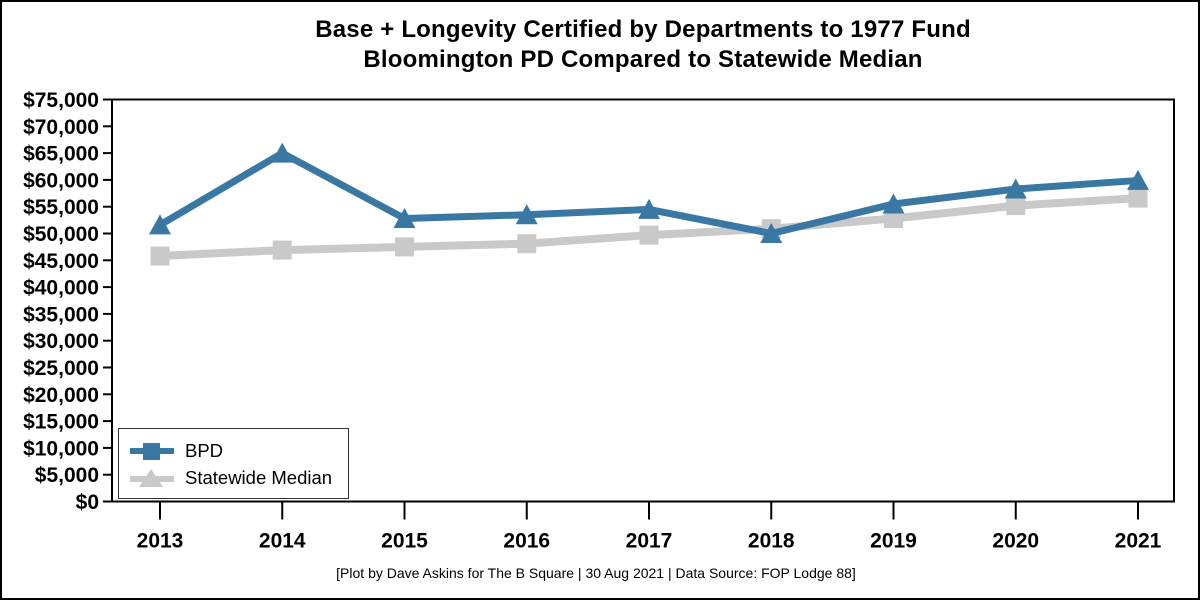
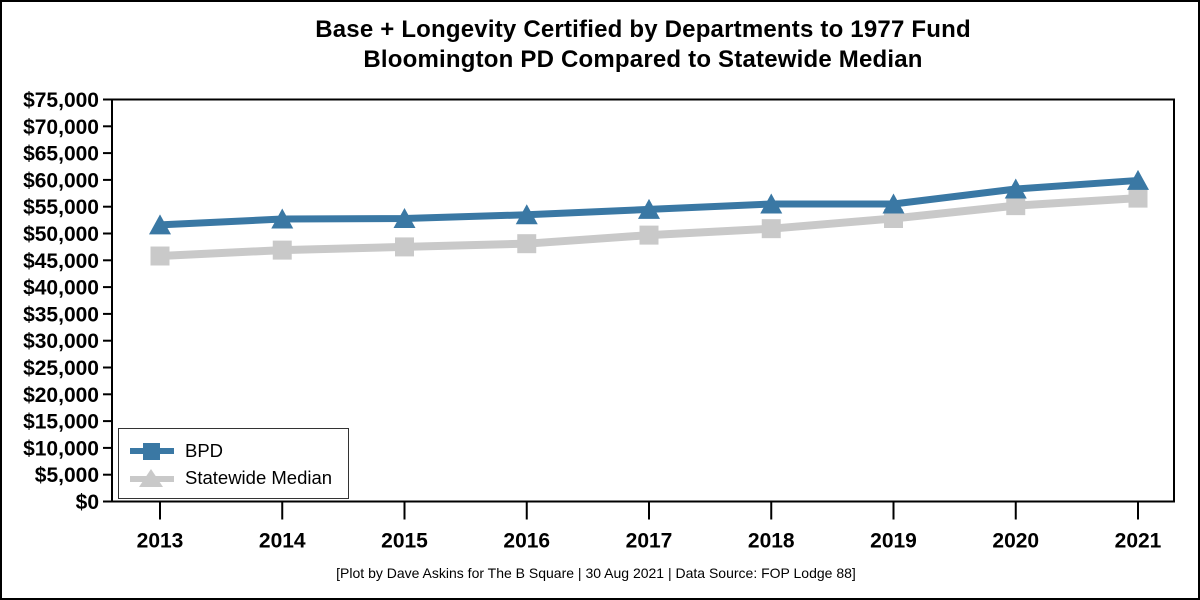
BPD/2014: $65000 -> $53000
BPD/2018: $50000 -> $56000
